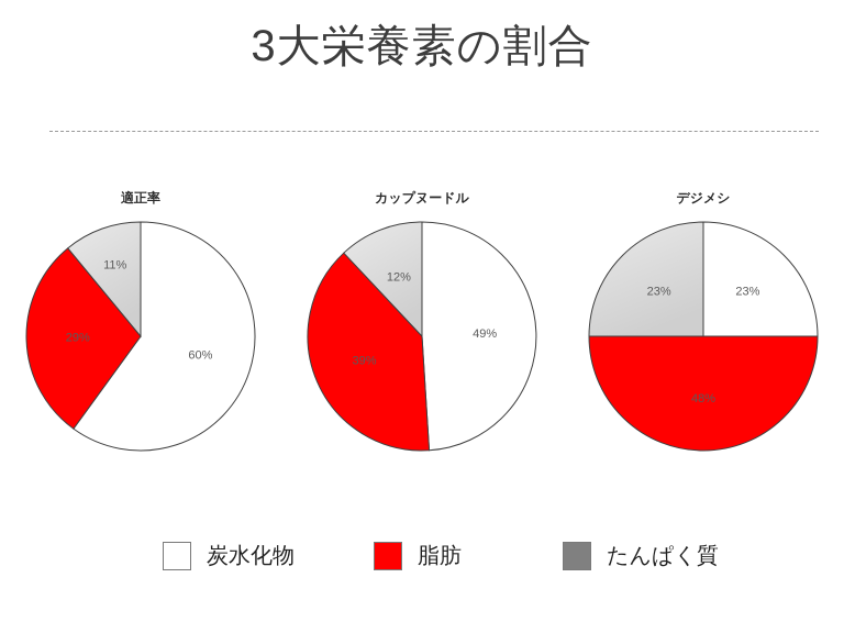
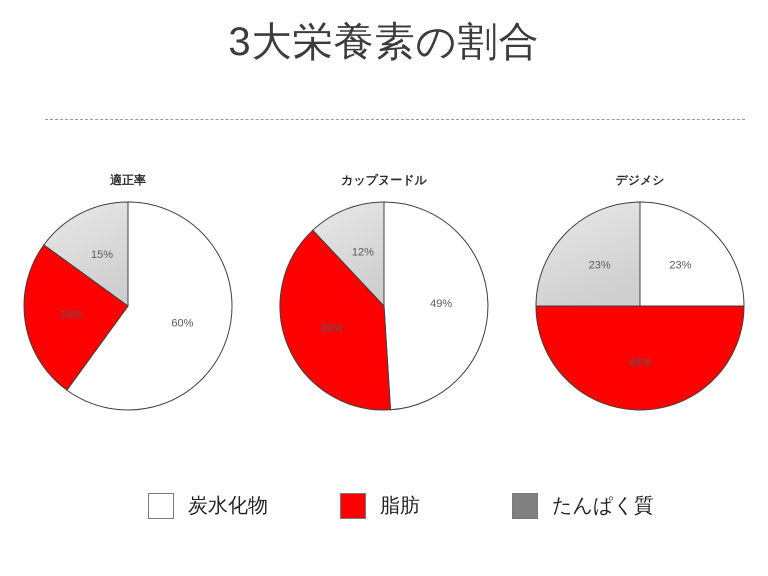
適正率/脂肪: 29% -> 25%
適正率/たんぱく質: 11% -> 15%
